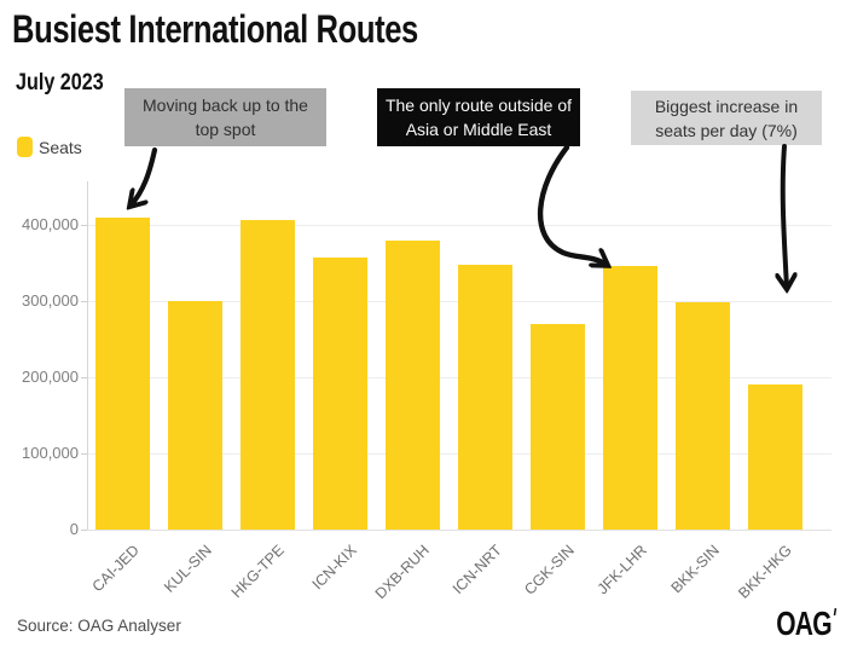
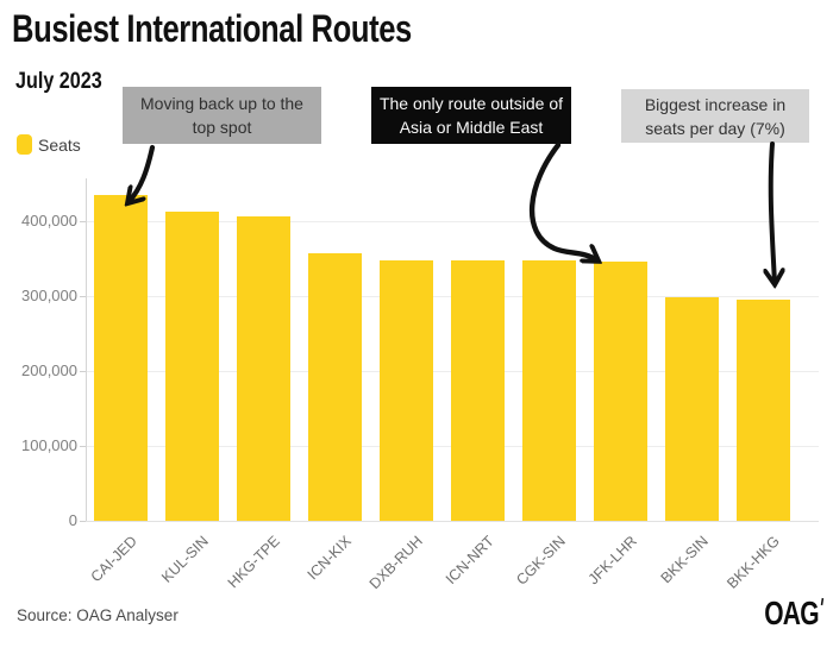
CAI-JED: 410000 -> 440000
KUL-SIN: 300000 -> 410000
DXB-RUH: 380000 -> 350000
CGK-SIN: 270000 -> 350000
BKK-HKG: 190000 -> 300000
